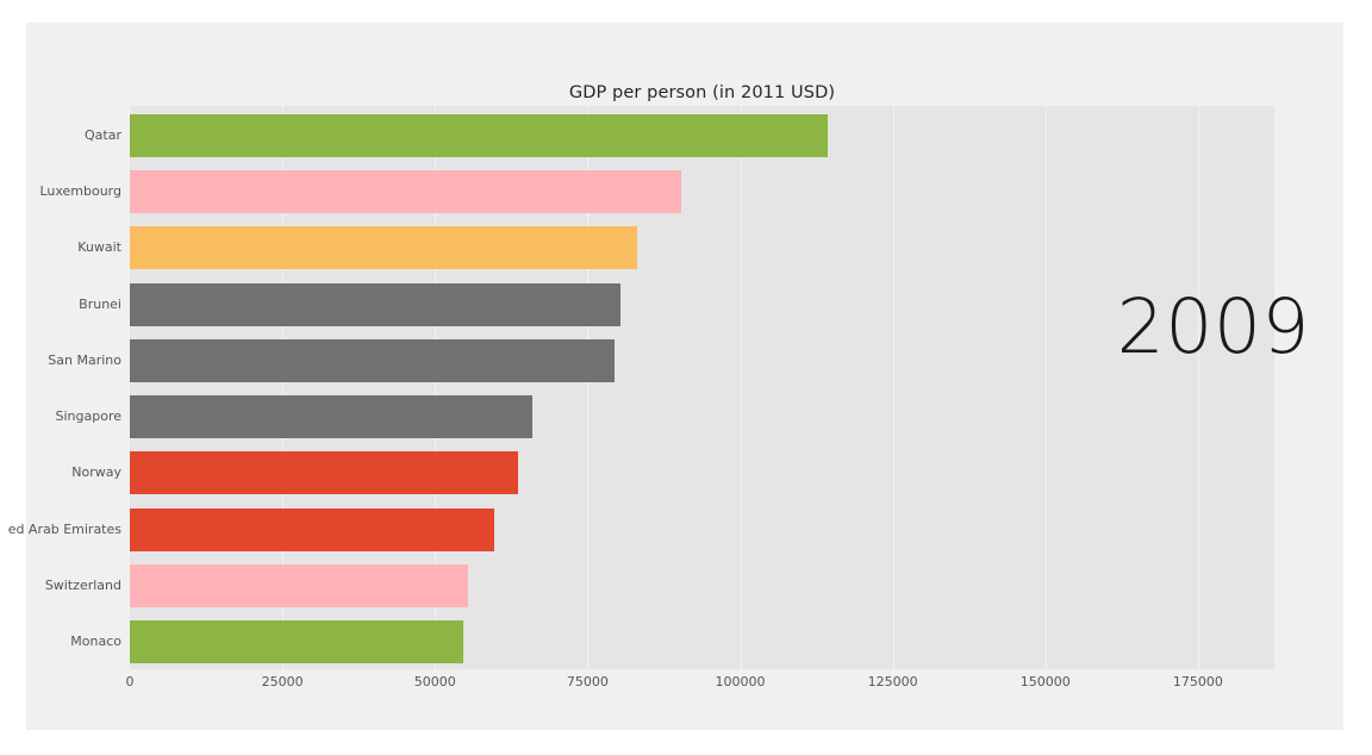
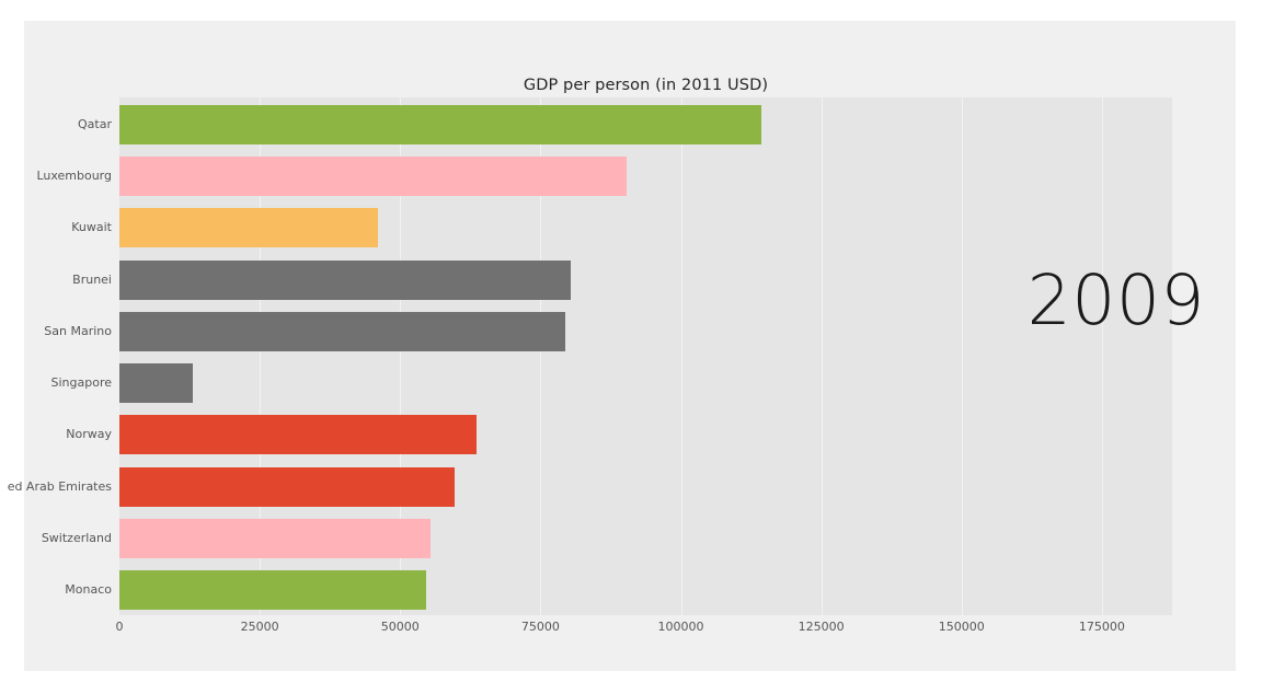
Kuwait: 83000 -> 46000
Singapore: 66000 -> 13000
